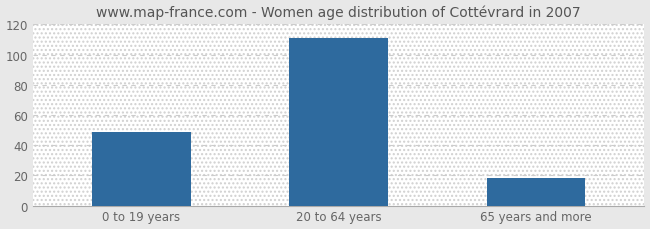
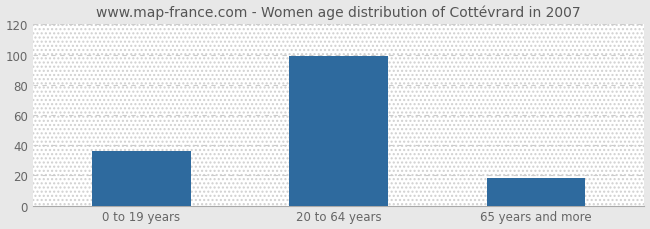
0 to 19 years: 49 -> 36
20 to 64 years: 111 -> 99
